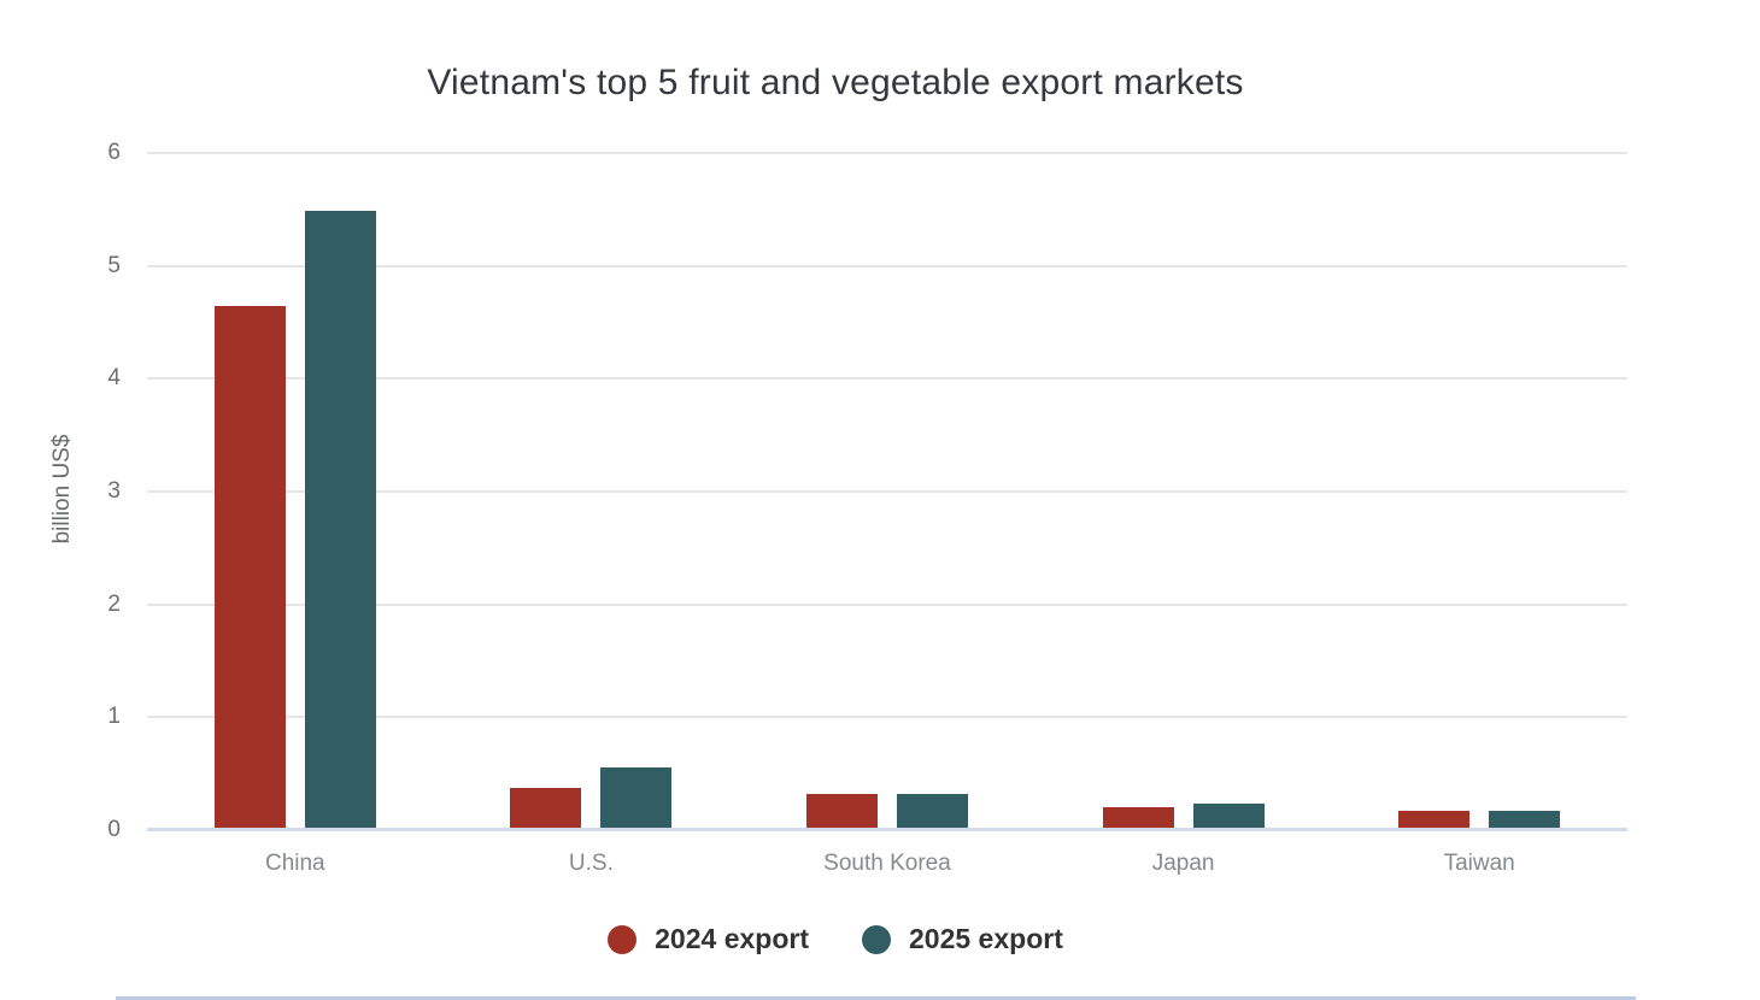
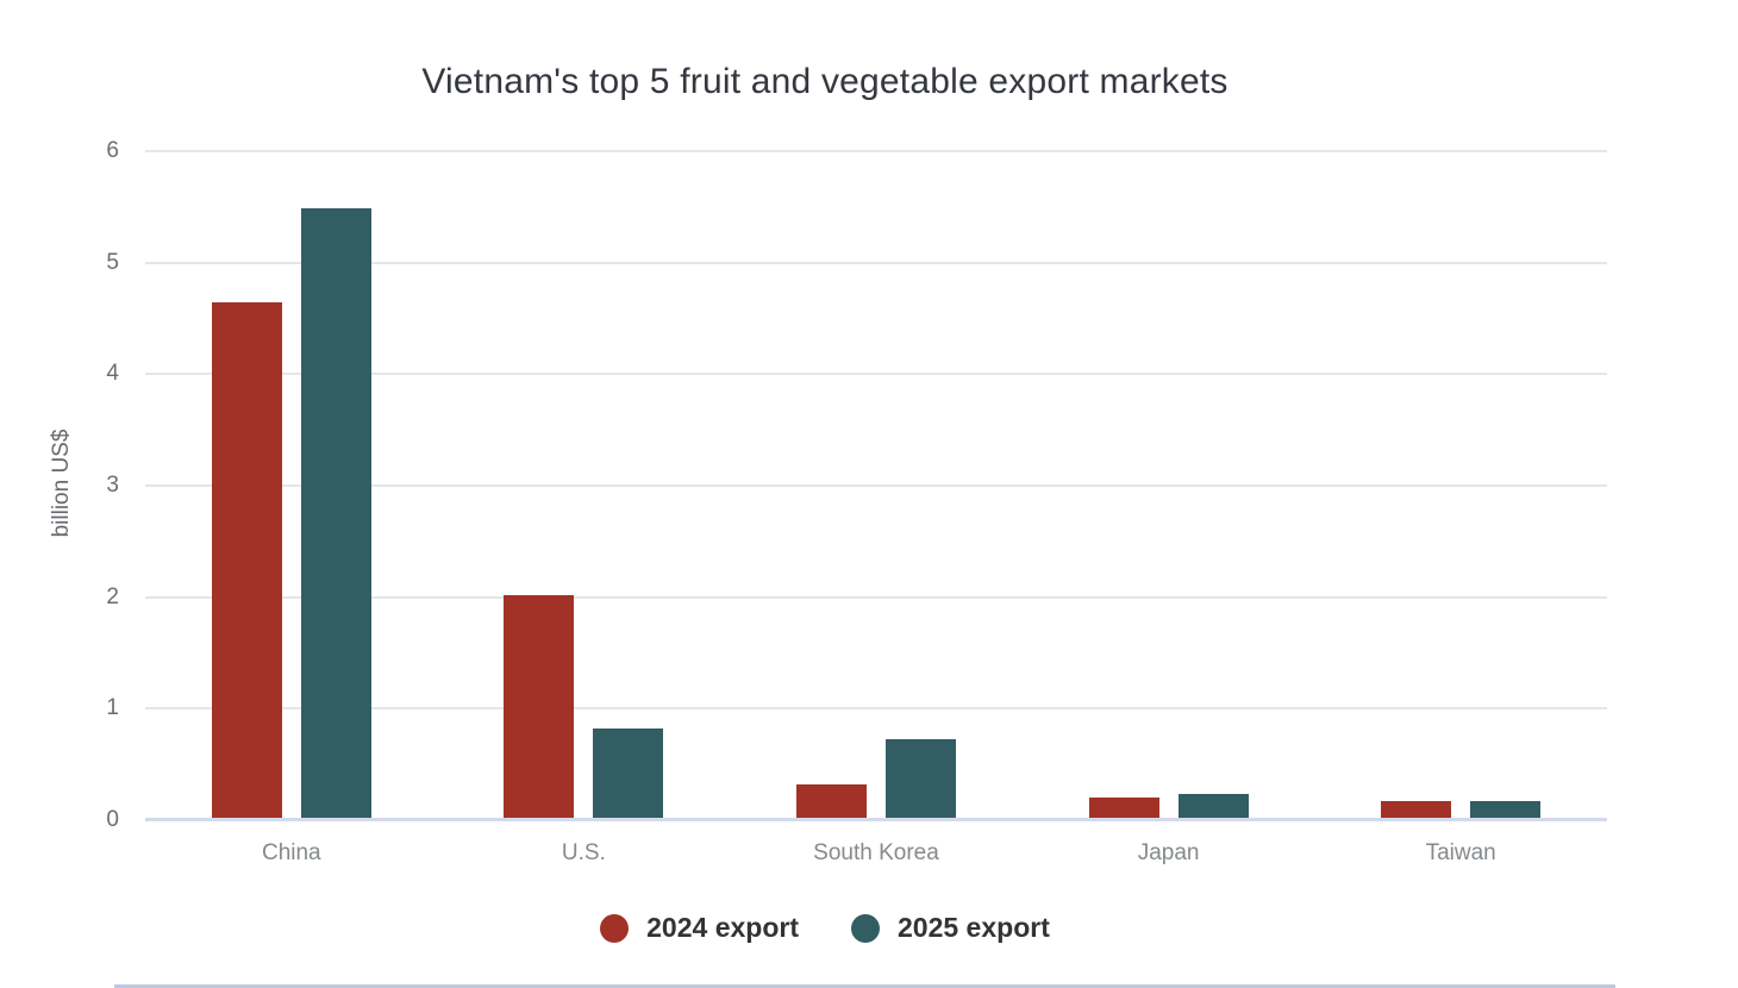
2024 export/U.S.: 0.3 -> 2.0
2025 export/U.S.: 0.5 -> 0.8
2025 export/South Korea: 0.3 -> 0.7
